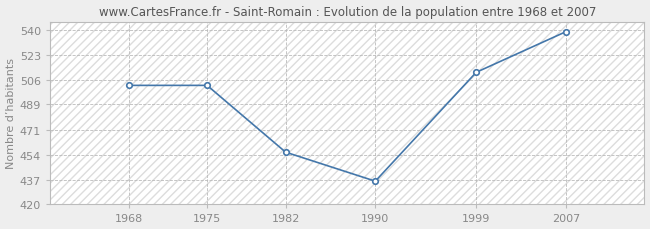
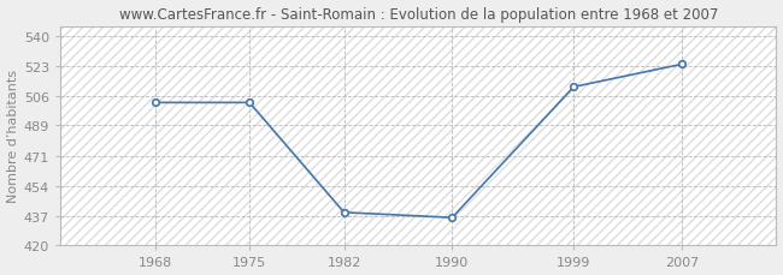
1982: 456 -> 439
2007: 539 -> 524
